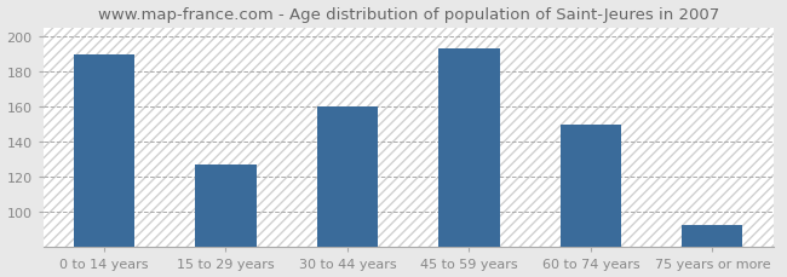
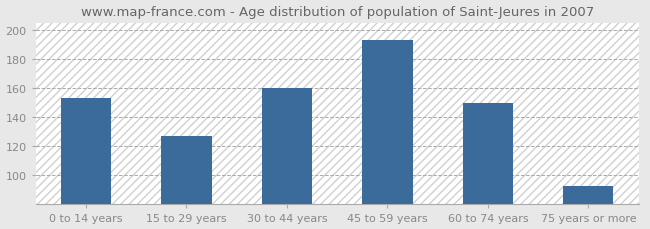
0 to 14 years: 190 -> 153
